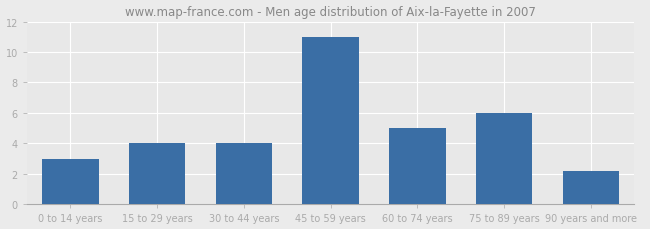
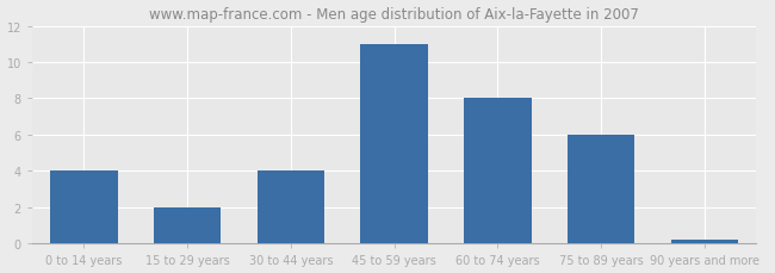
0 to 14 years: 3.0 -> 4.0
15 to 29 years: 4.0 -> 2.0
60 to 74 years: 5.0 -> 8.0
90 years and more: 2.2 -> 0.2
